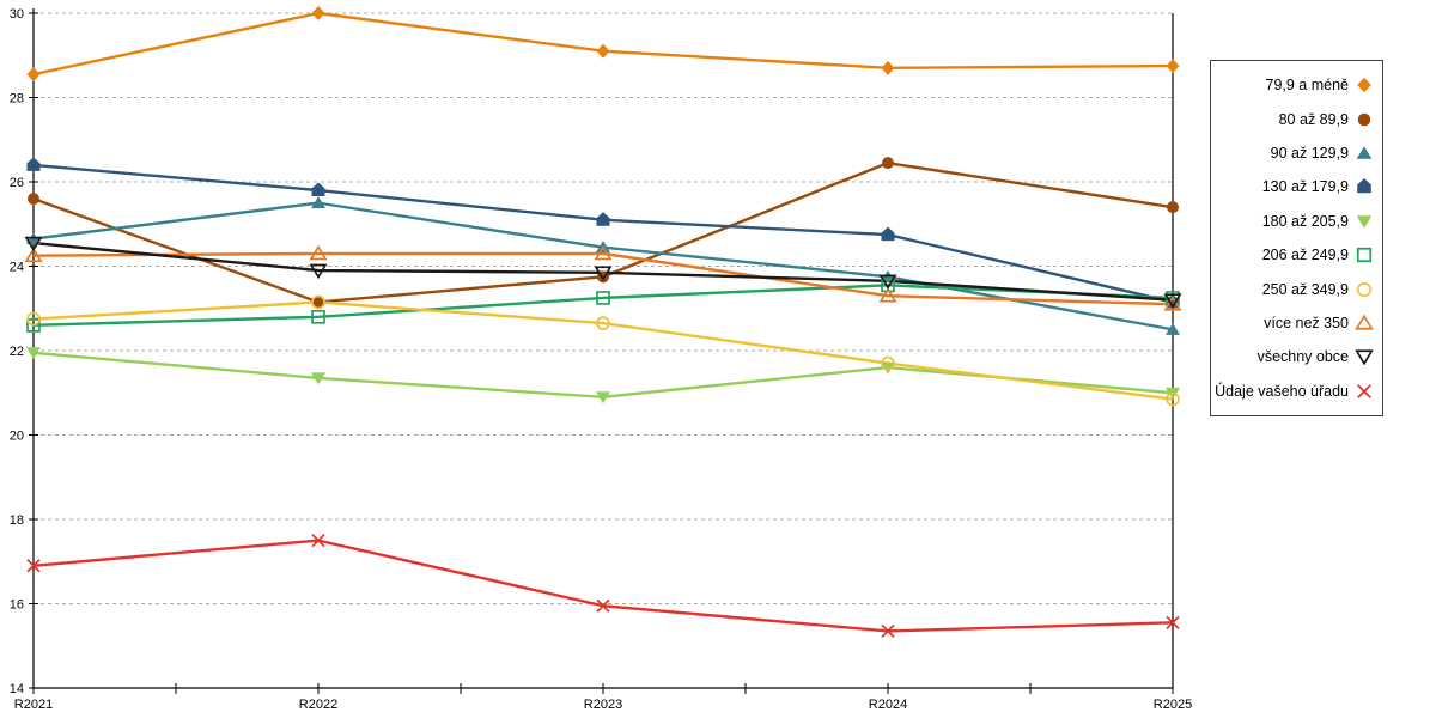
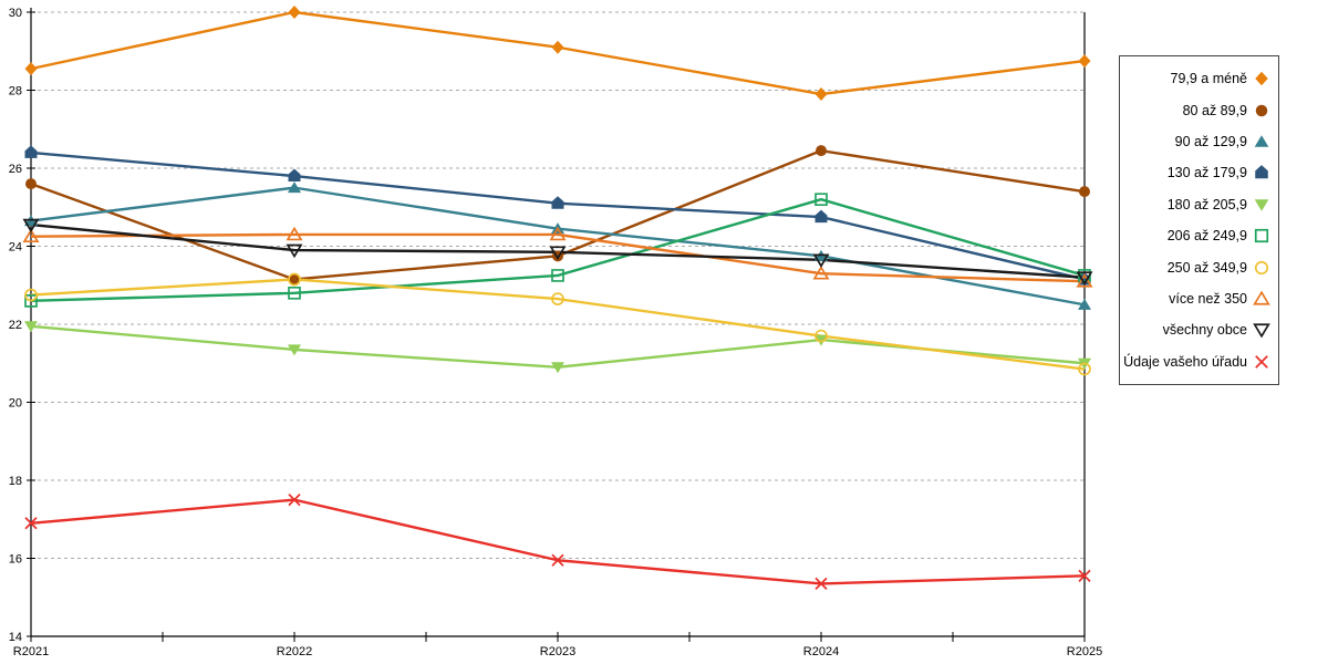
79,9 a méně/R2024: 28.7 -> 27.9
206 až 249,9/R2024: 23.6 -> 25.2
